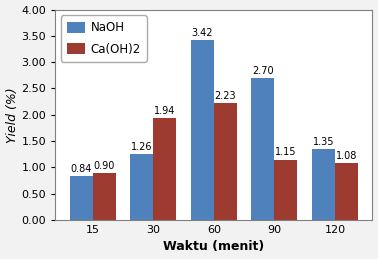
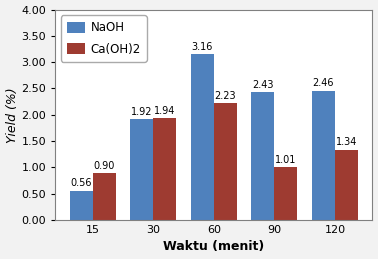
NaOH/15: 0.84 -> 0.56
NaOH/30: 1.26 -> 1.92
NaOH/60: 3.42 -> 3.16
NaOH/90: 2.70 -> 2.43
Ca(OH)2/90: 1.15 -> 1.01
NaOH/120: 1.35 -> 2.46
Ca(OH)2/120: 1.08 -> 1.34
